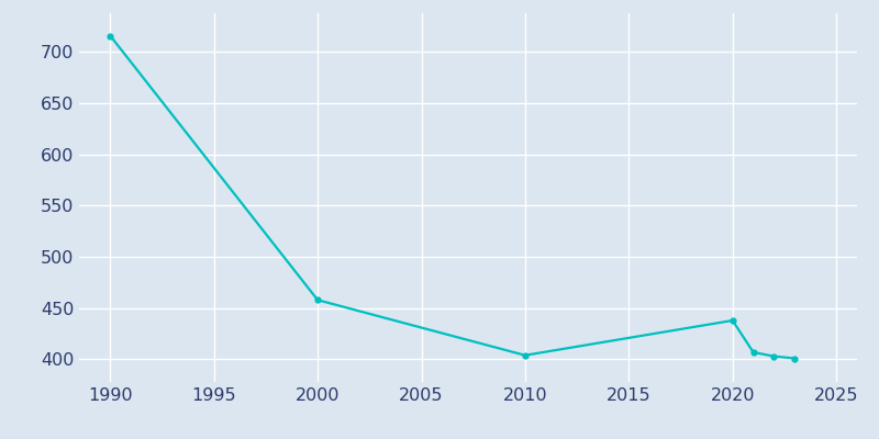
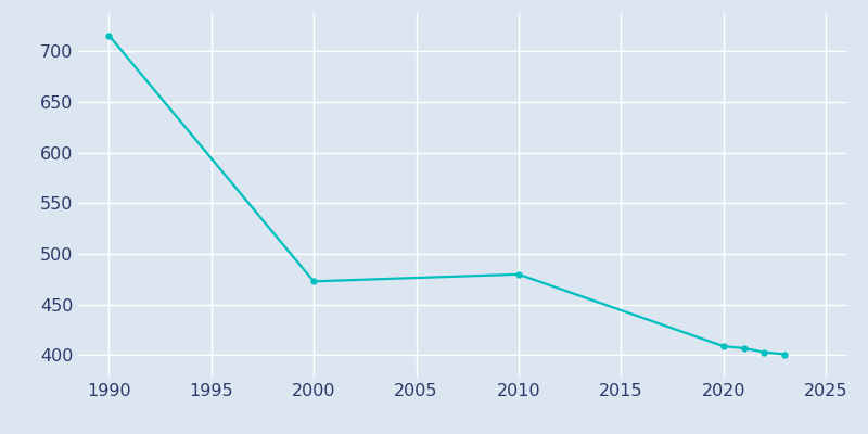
2000: 458 -> 473
2010: 404 -> 480
2020: 438 -> 409
